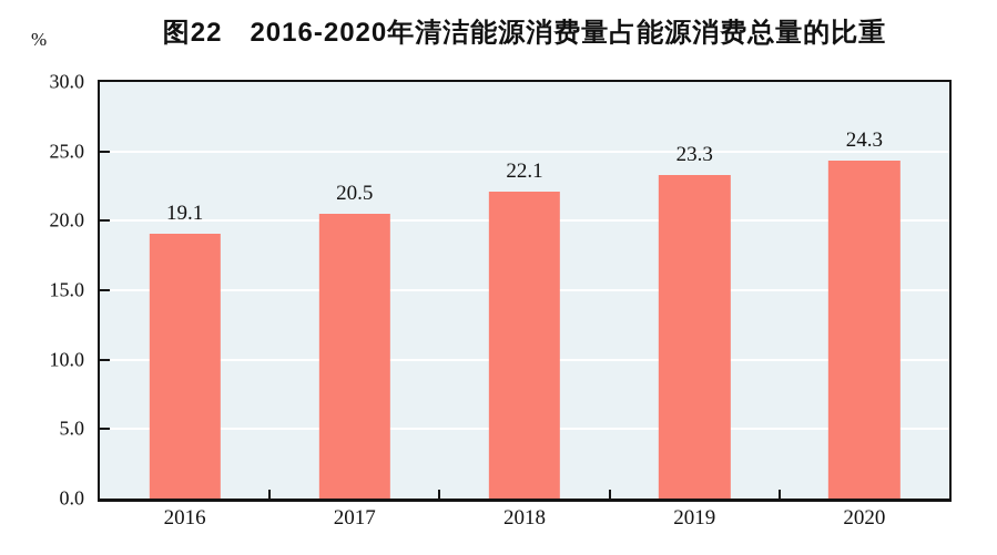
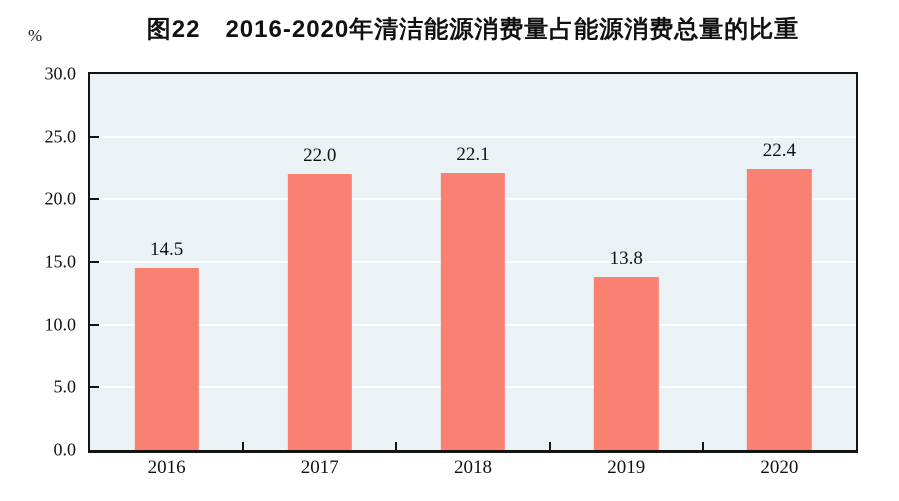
2016: 19.1 -> 14.5
2017: 20.5 -> 22.0
2019: 23.3 -> 13.8
2020: 24.3 -> 22.4
